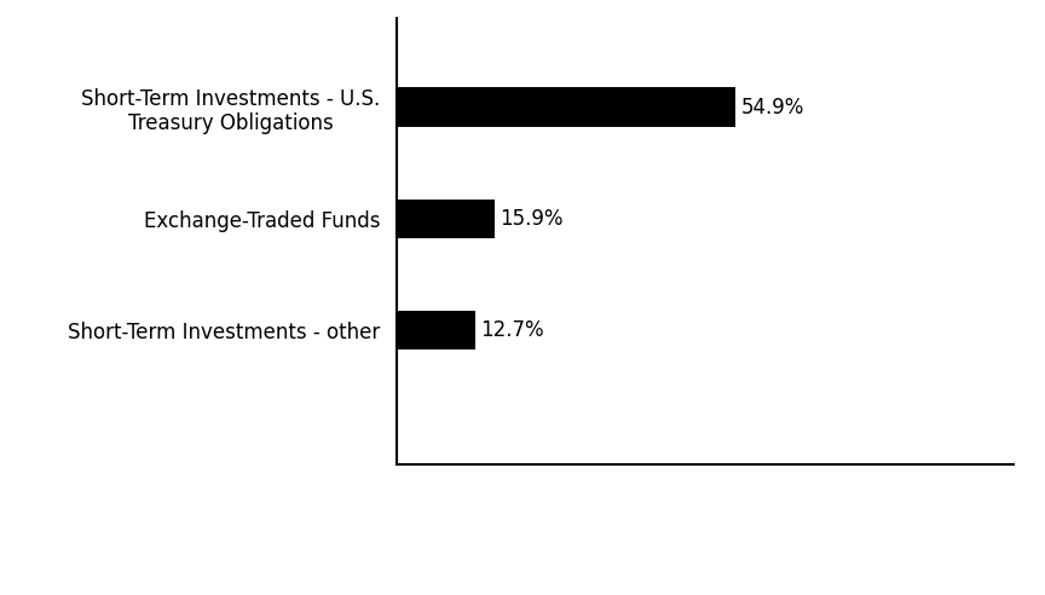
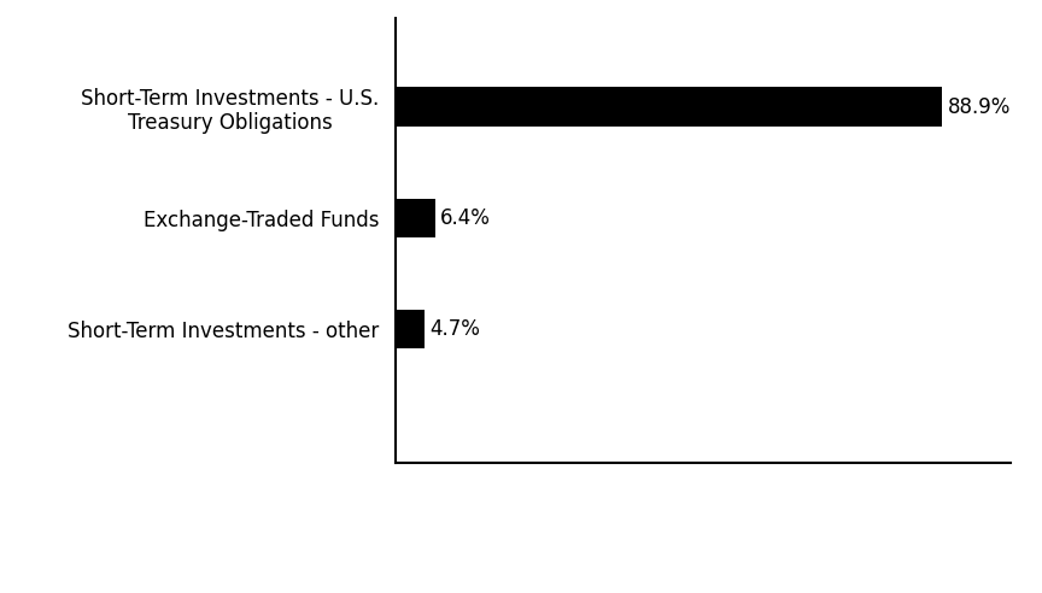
Short-Term Investments - U.S. Treasury Obligations: 54.9% -> 88.9%
Exchange-Traded Funds: 15.9% -> 6.4%
Short-Term Investments - other: 12.7% -> 4.7%
